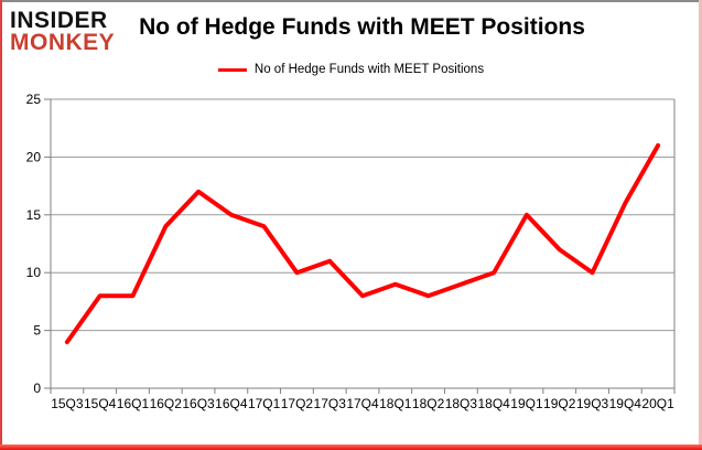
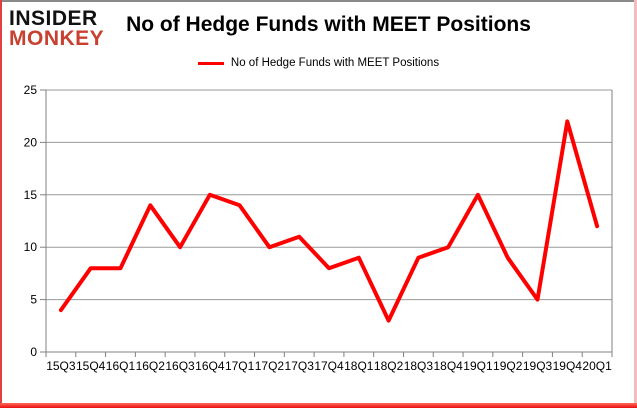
16Q3: 17 -> 10
18Q2: 8 -> 3
19Q2: 12 -> 9
19Q3: 10 -> 5
19Q4: 16 -> 22
20Q1: 21 -> 12
